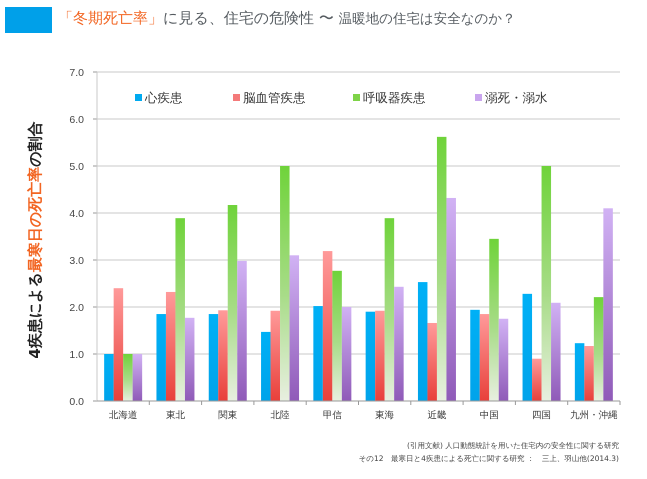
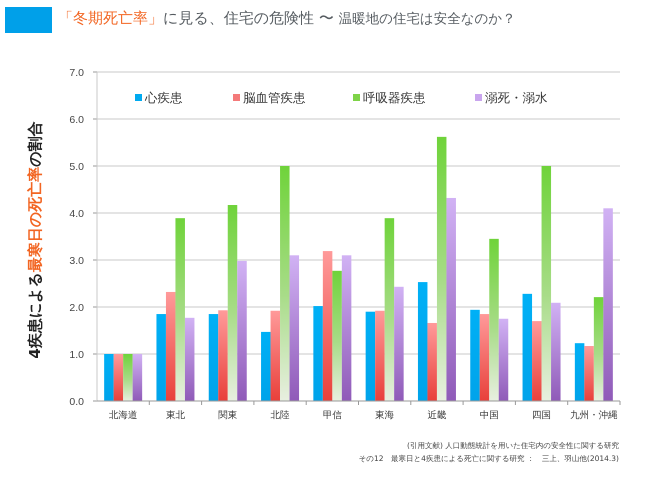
脳血管疾患/北海道: 2.4 -> 1.0
溺死・溺水/甲信: 2.0 -> 3.1
脳血管疾患/四国: 0.9 -> 1.7
